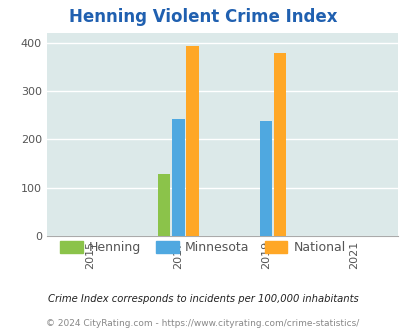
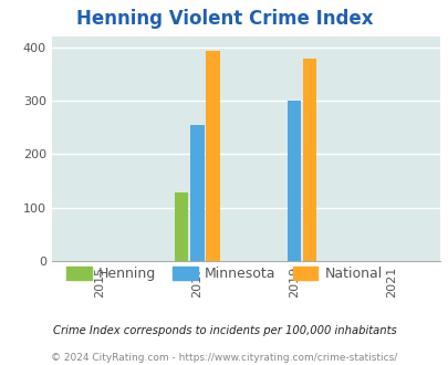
2017: 241 -> 255
2019: 238 -> 300
